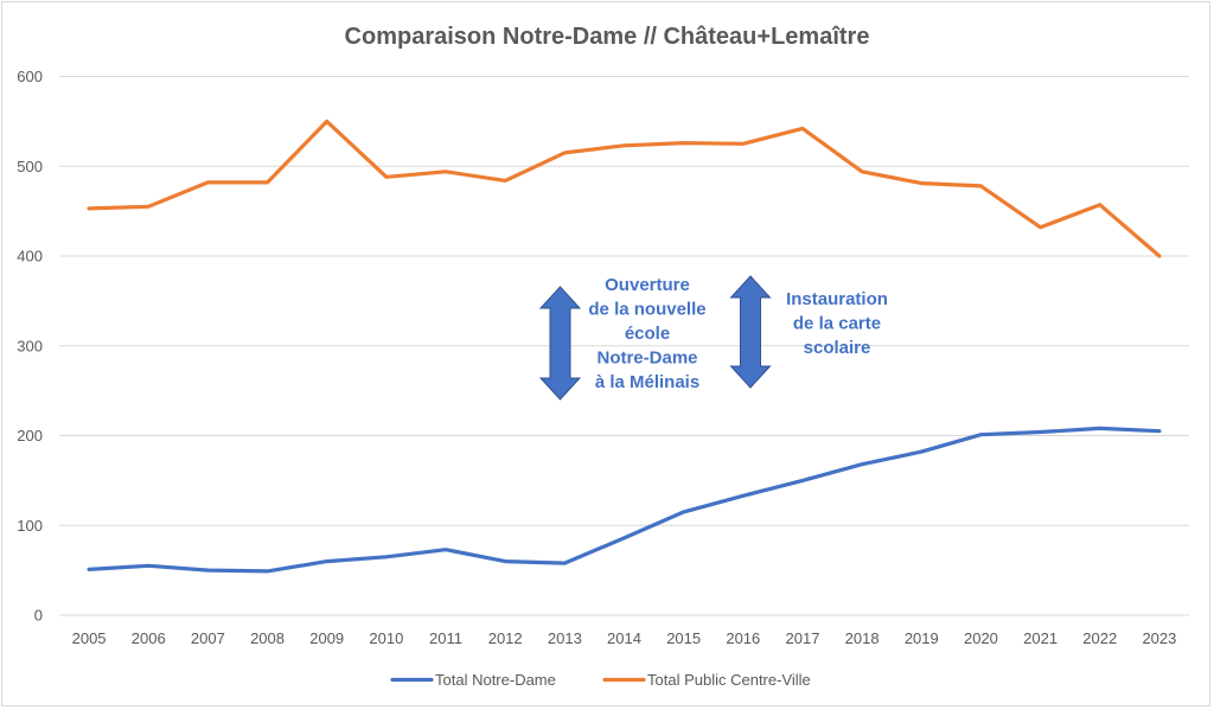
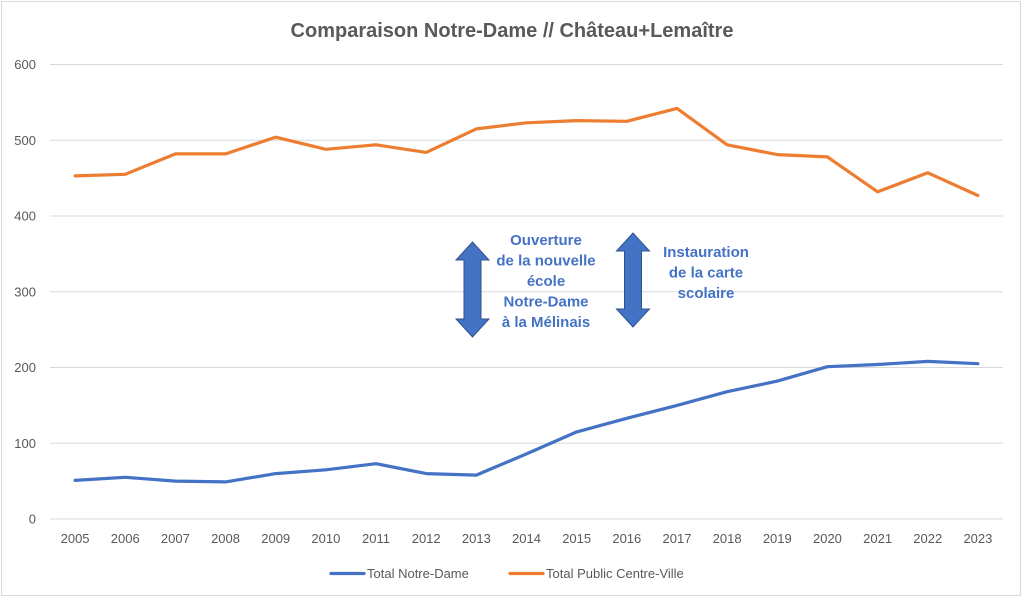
Total Public Centre-Ville/2009: 550 -> 500
Total Public Centre-Ville/2023: 400 -> 430
